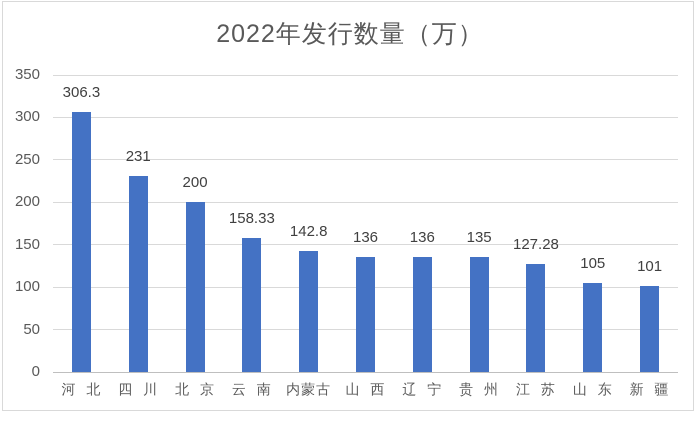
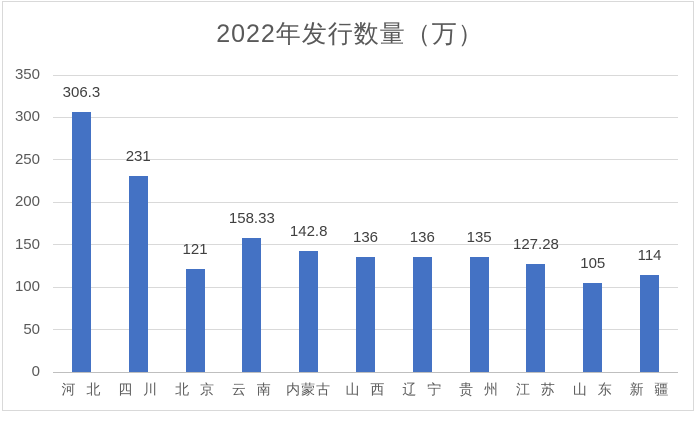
北 京: 200 -> 121
新 疆: 101 -> 114
